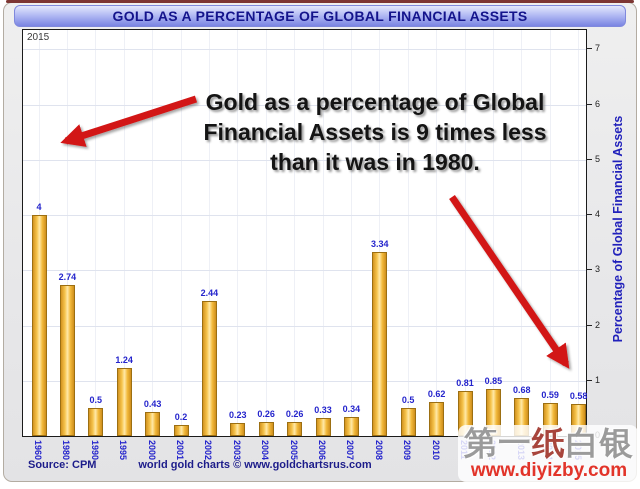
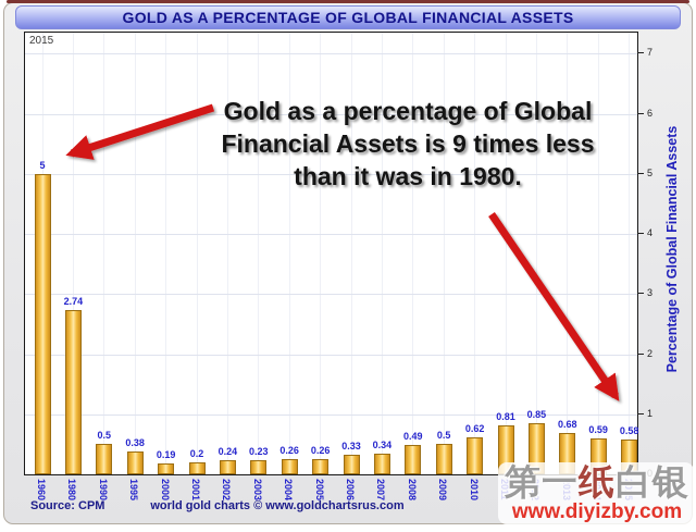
1960: 4 -> 5
1995: 1.24 -> 0.38
2000: 0.43 -> 0.19
2002: 2.44 -> 0.24
2008: 3.34 -> 0.49
